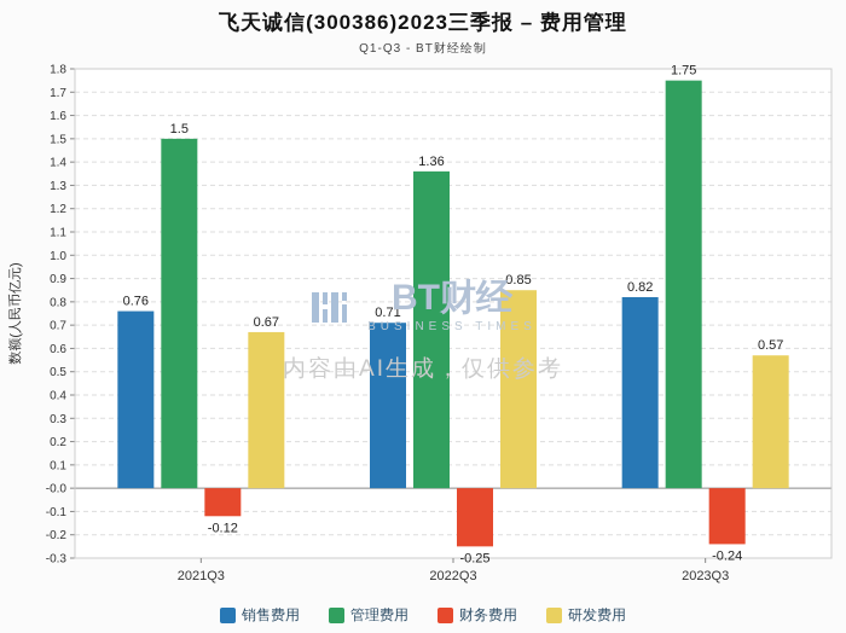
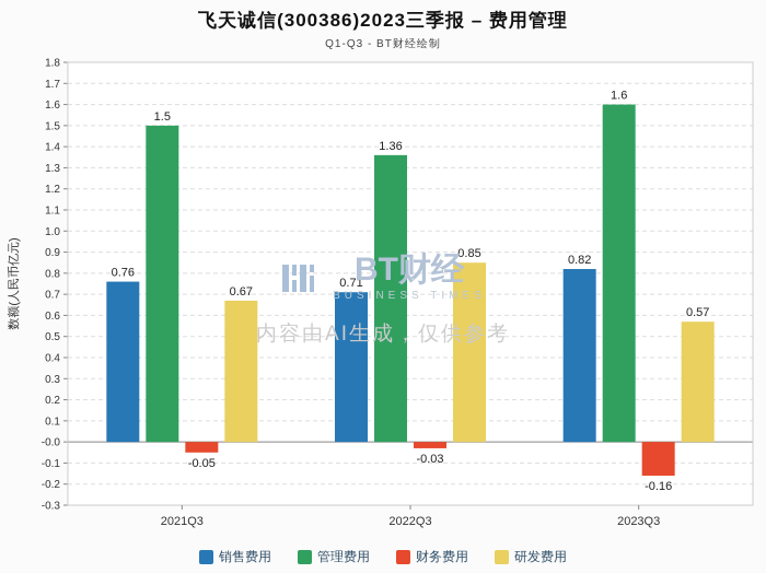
财务费用/2021Q3: -0.12 -> -0.05
财务费用/2022Q3: -0.25 -> -0.03
管理费用/2023Q3: 1.75 -> 1.6
财务费用/2023Q3: -0.24 -> -0.16
